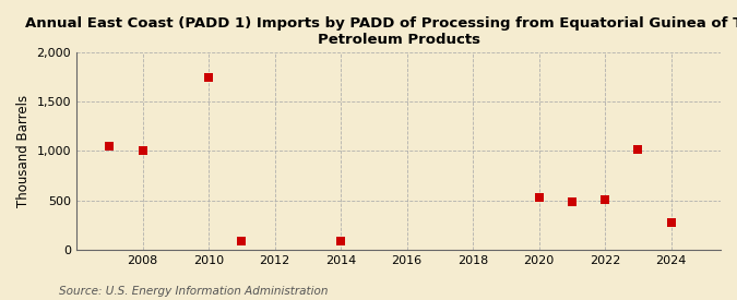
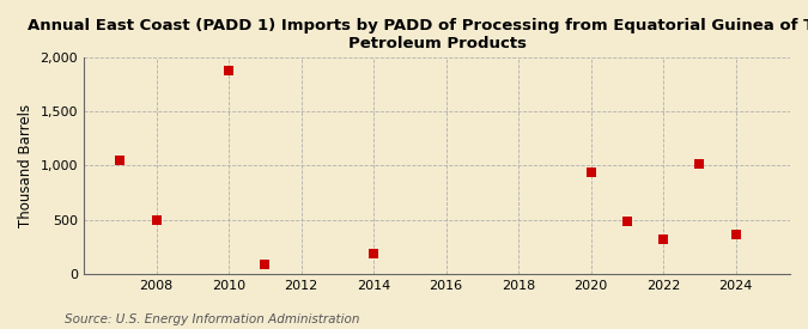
2008: 1,000 -> 500
2010: 1,750 -> 1,880
2014: 80 -> 180
2020: 530 -> 940
2022: 510 -> 320
2024: 270 -> 360
